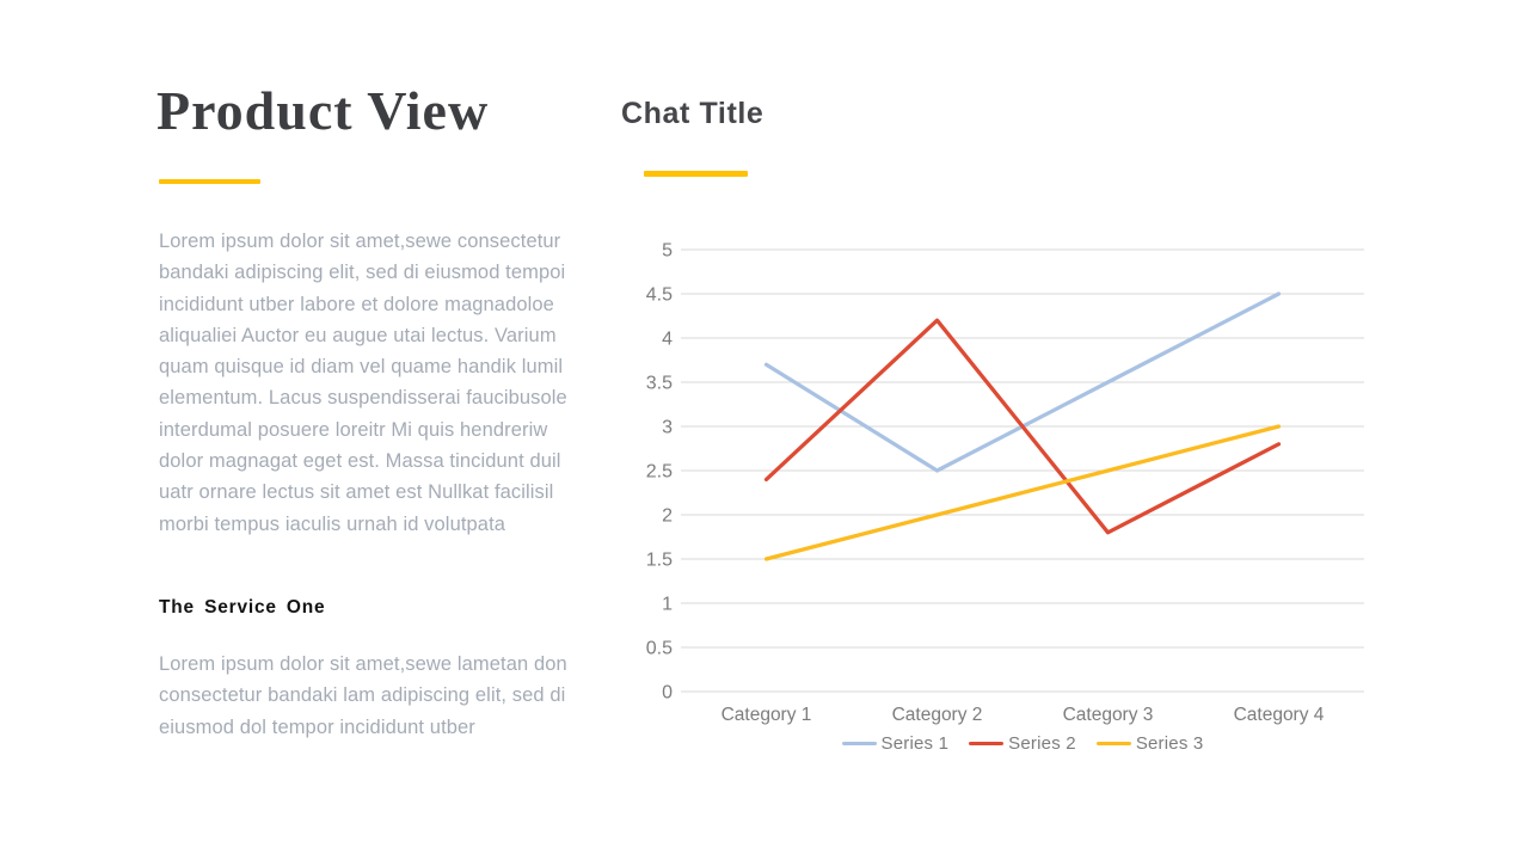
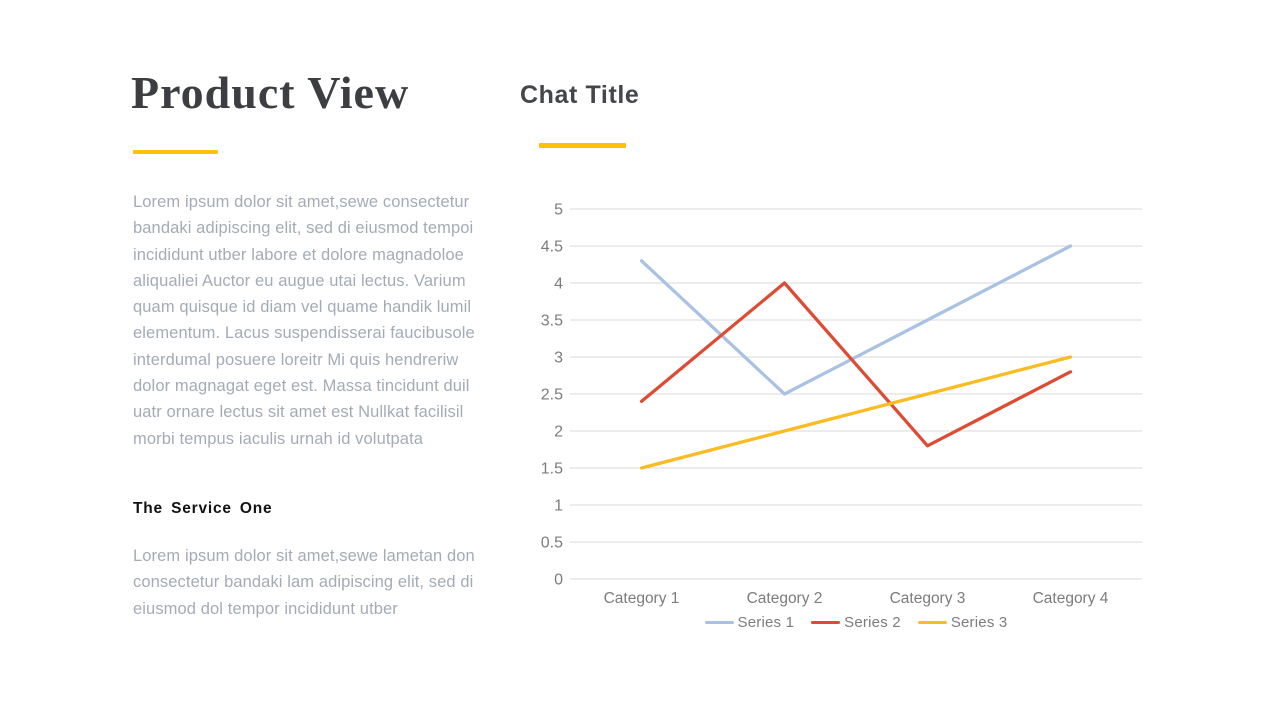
Series 1/Category 1: 3.7 -> 4.3
Series 2/Category 2: 4.2 -> 4.0
